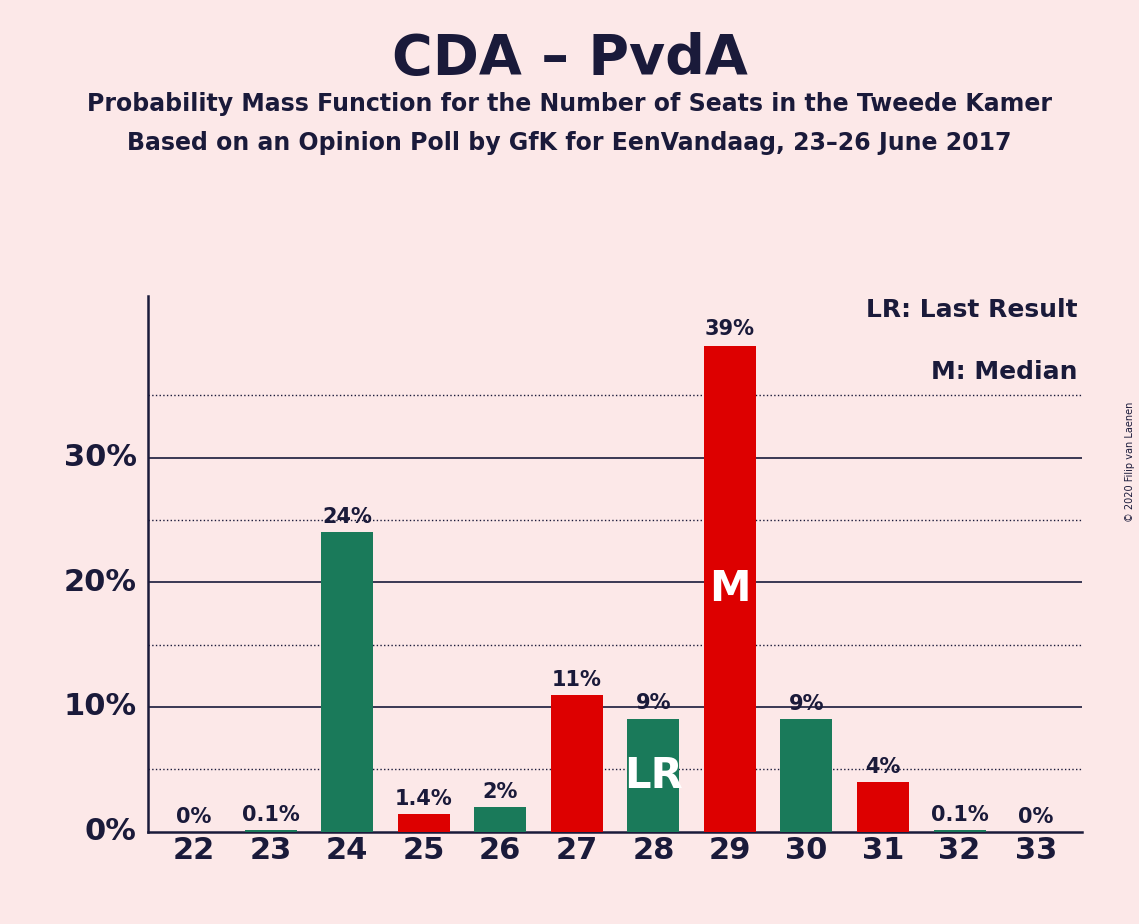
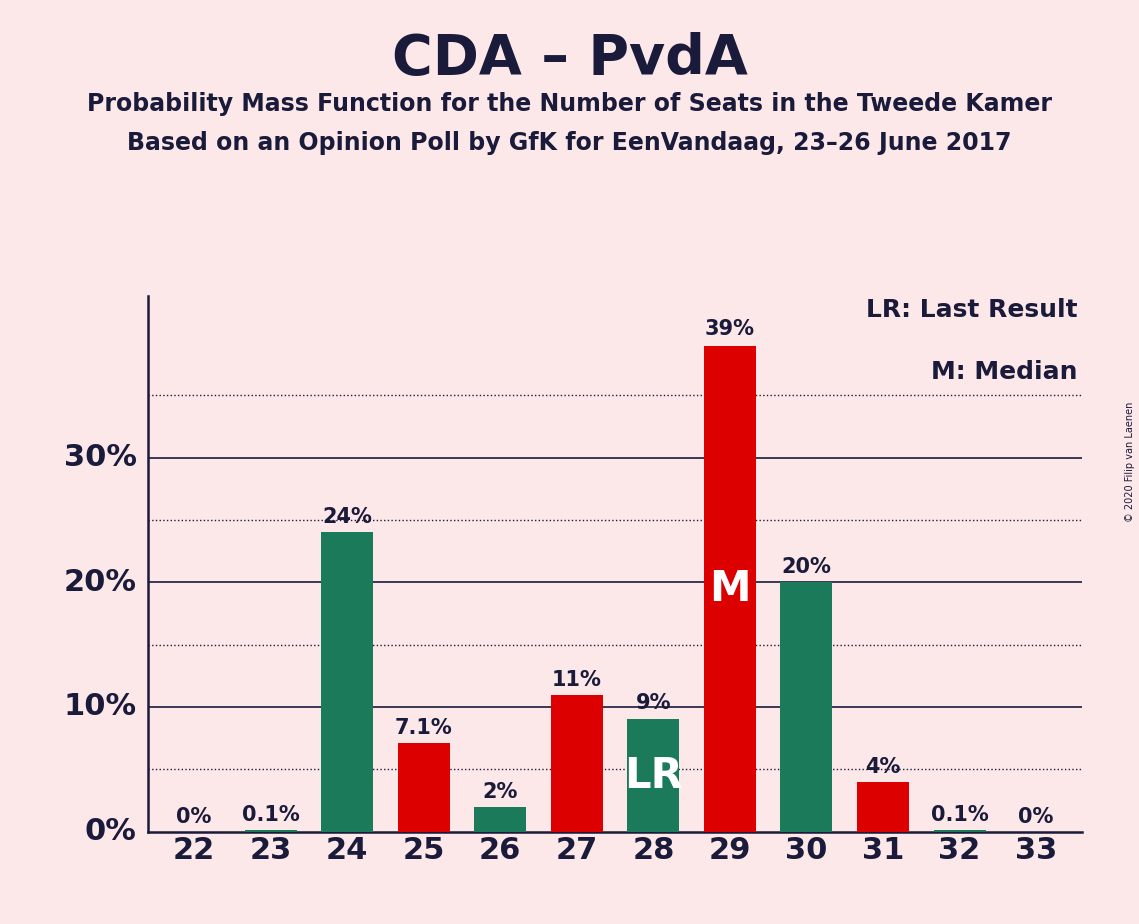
25: 1.4% -> 7.1%
30: 9% -> 20%
